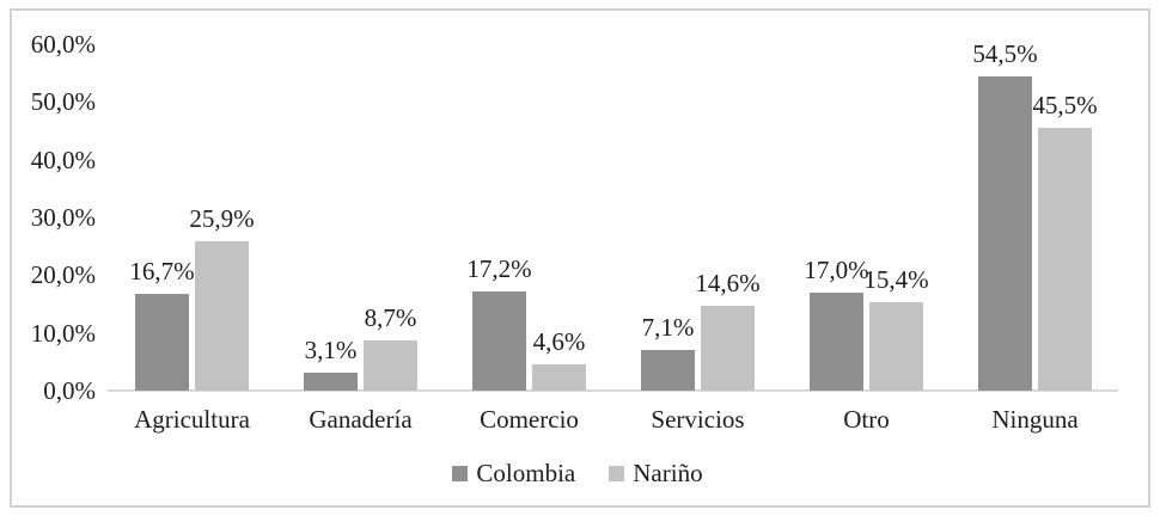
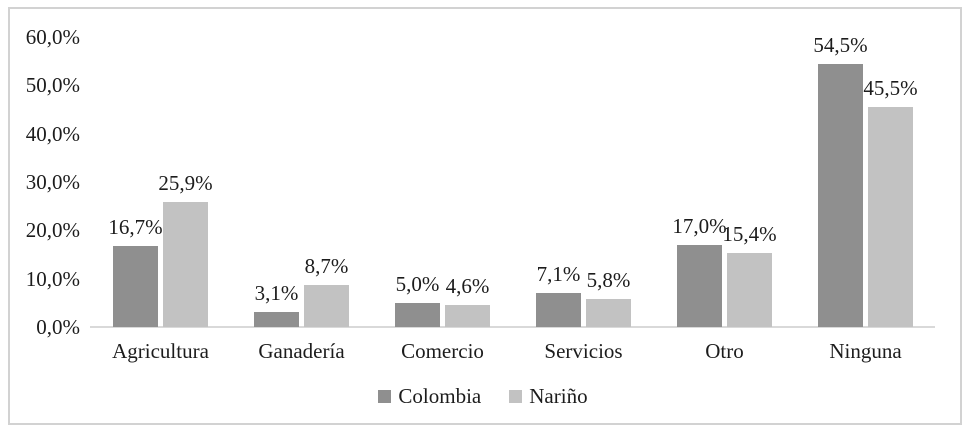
Colombia/Comercio: 17,2% -> 5,0%
Nariño/Servicios: 14,6% -> 5,8%
